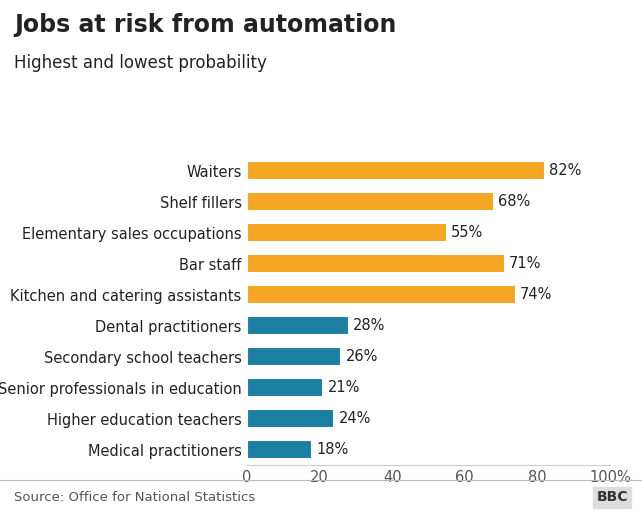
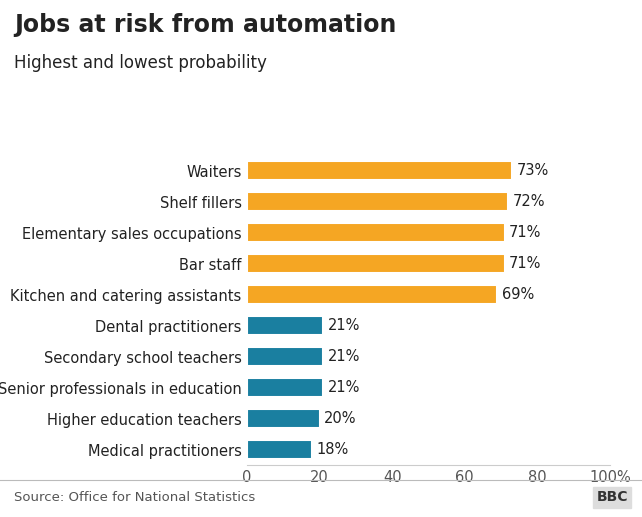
Waiters: 82% -> 73%
Shelf fillers: 68% -> 72%
Elementary sales occupations: 55% -> 71%
Kitchen and catering assistants: 74% -> 69%
Dental practitioners: 28% -> 21%
Secondary school teachers: 26% -> 21%
Higher education teachers: 24% -> 20%
